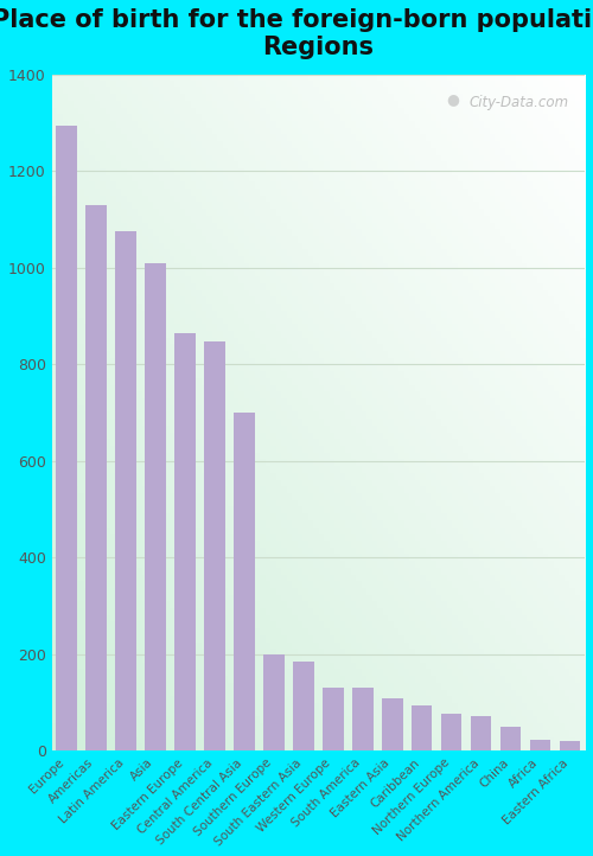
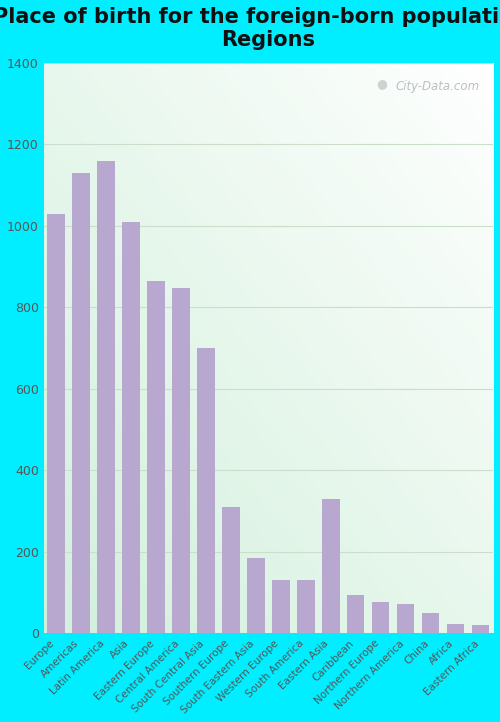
Europe: 1295 -> 1030
Latin America: 1075 -> 1160
Southern Europe: 200 -> 310
Eastern Asia: 110 -> 330
